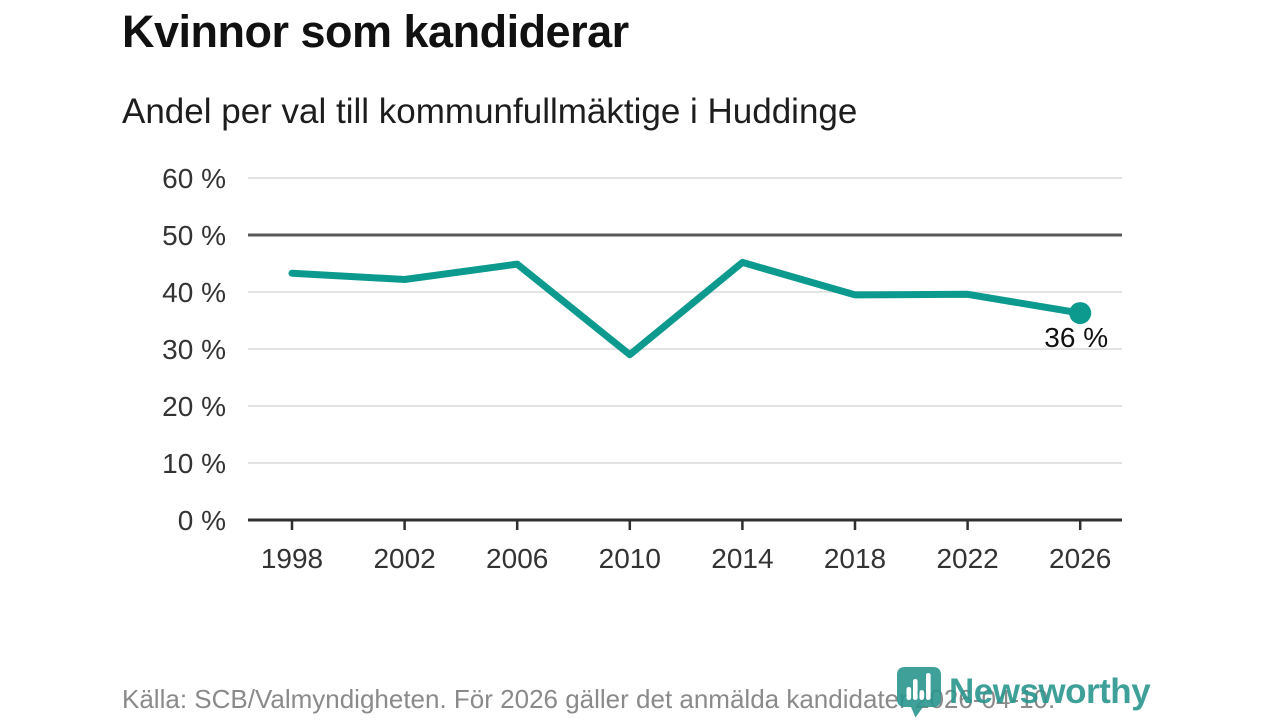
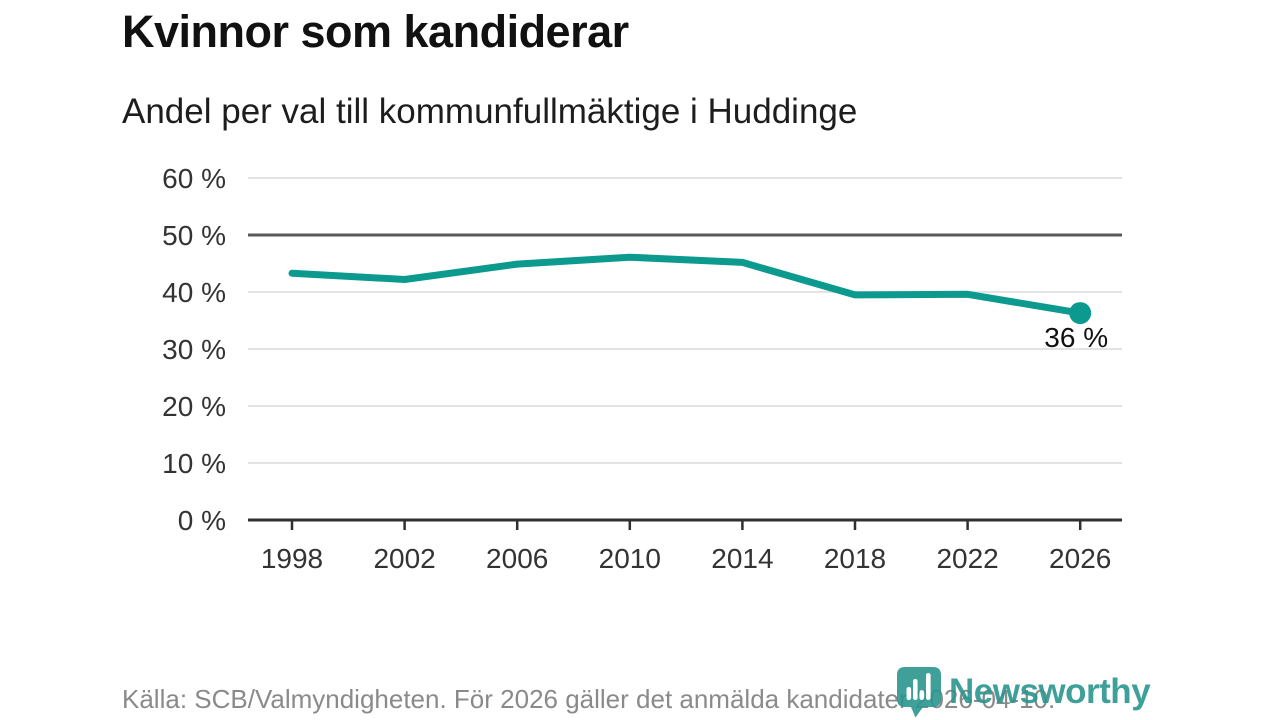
2010: 29% -> 46%
